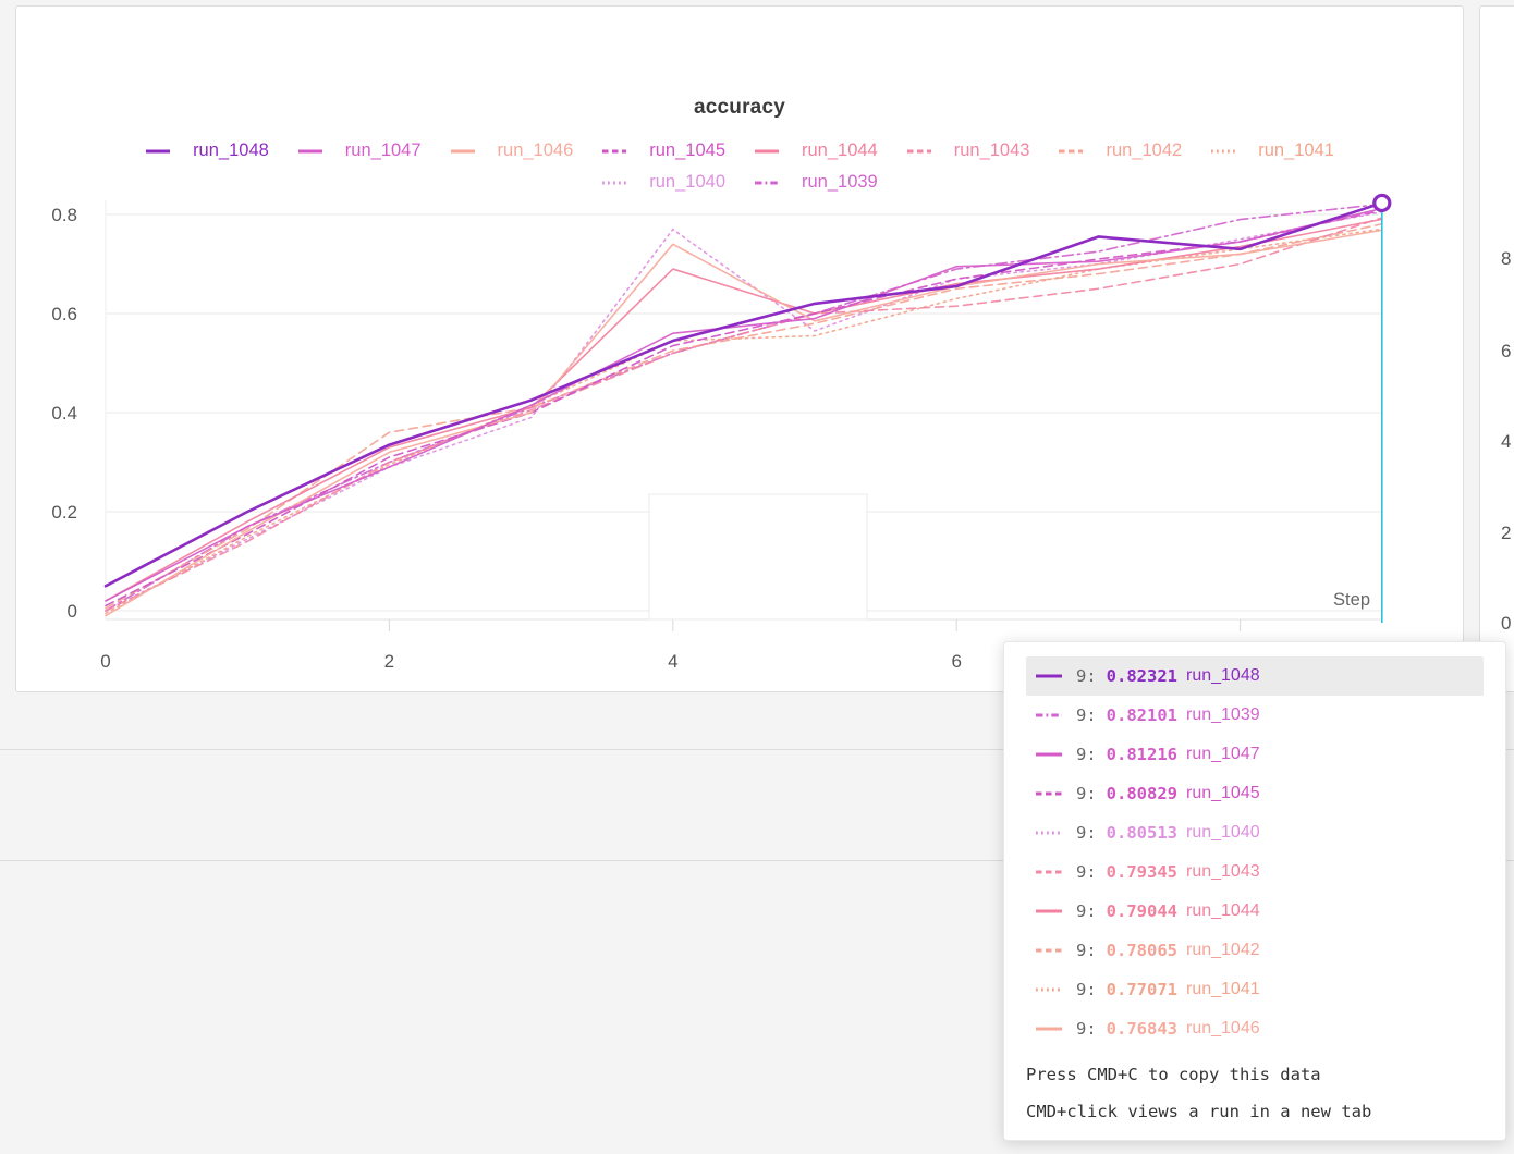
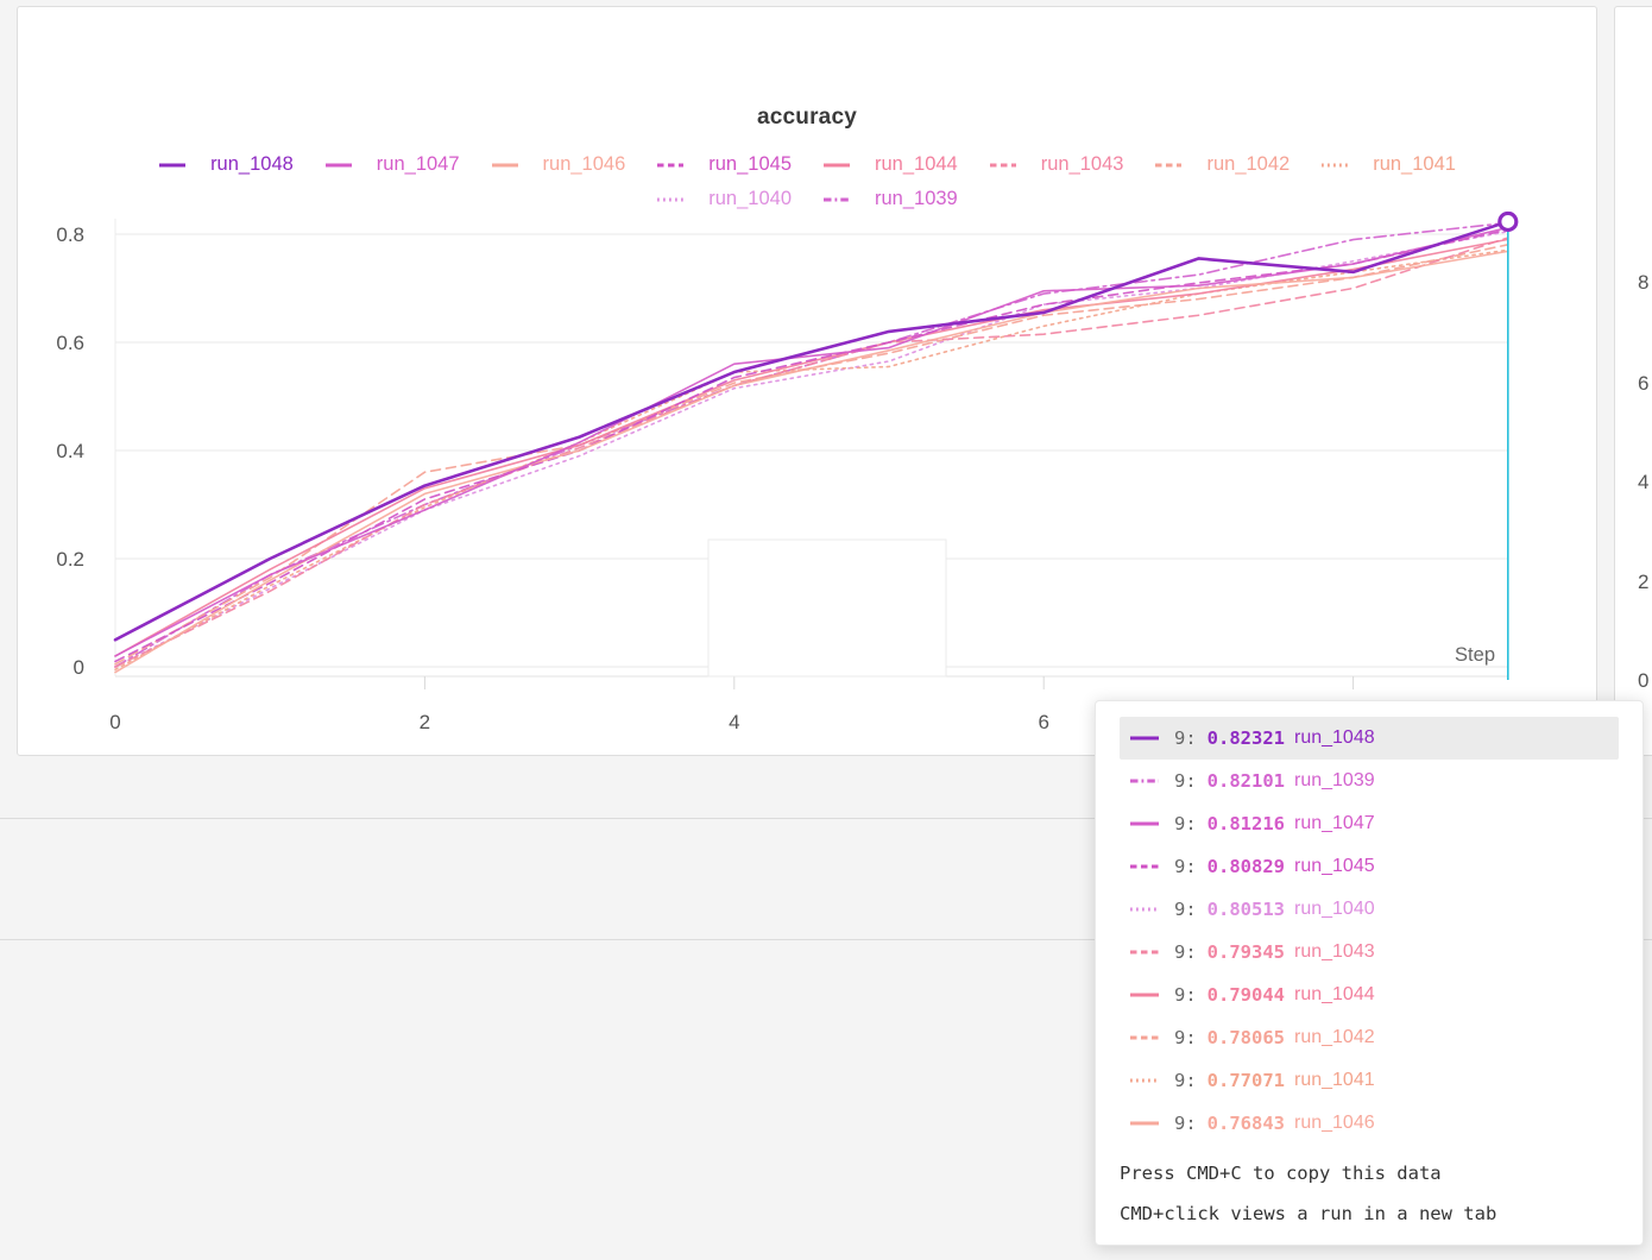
run_1046/4: 0.74 -> 0.52
run_1044/4: 0.69 -> 0.53
run_1040/4: 0.77 -> 0.52
